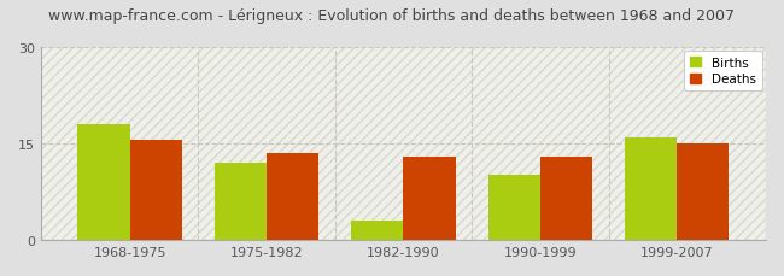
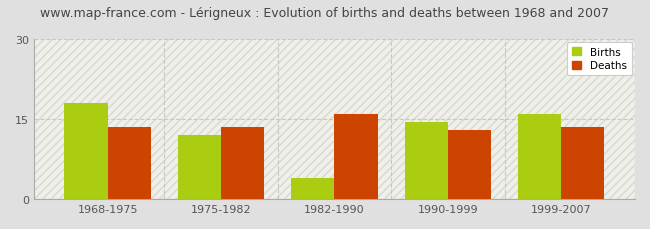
Deaths/1968-1975: 15.6 -> 13.5
Births/1982-1990: 3.0 -> 4.0
Deaths/1982-1990: 13.0 -> 16.0
Births/1990-1999: 10.2 -> 14.5
Deaths/1999-2007: 15.0 -> 13.5
